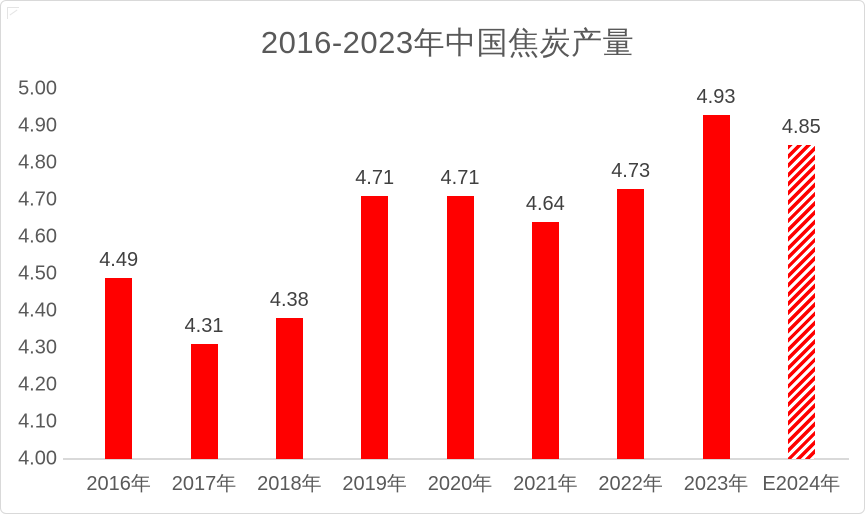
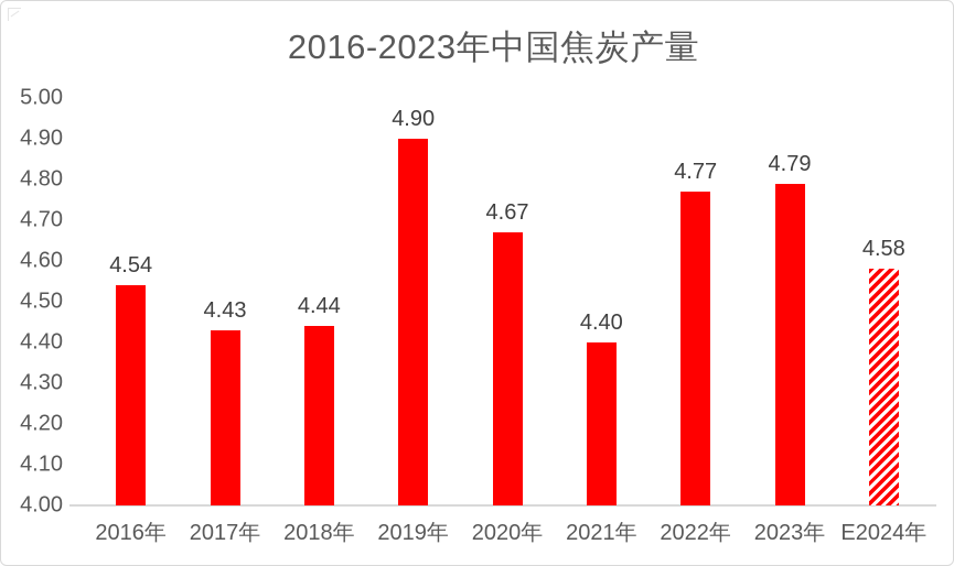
2016年: 4.49 -> 4.54
2017年: 4.31 -> 4.43
2018年: 4.38 -> 4.44
2019年: 4.71 -> 4.90
2020年: 4.71 -> 4.67
2021年: 4.64 -> 4.40
2022年: 4.73 -> 4.77
2023年: 4.93 -> 4.79
E2024年: 4.85 -> 4.58
